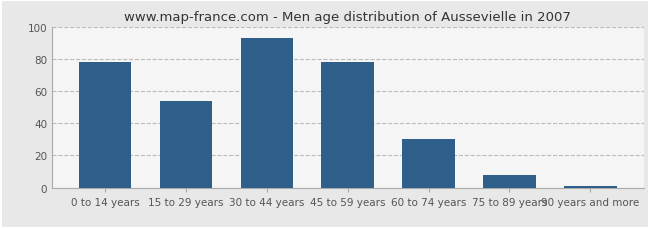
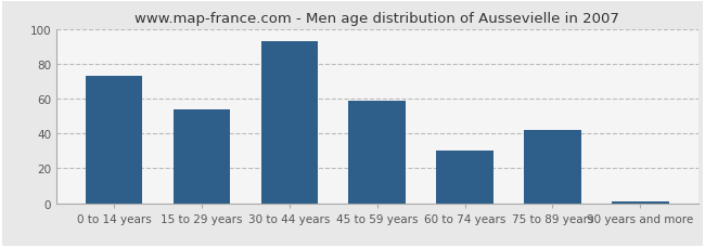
0 to 14 years: 78 -> 73
45 to 59 years: 78 -> 59
75 to 89 years: 8 -> 42
